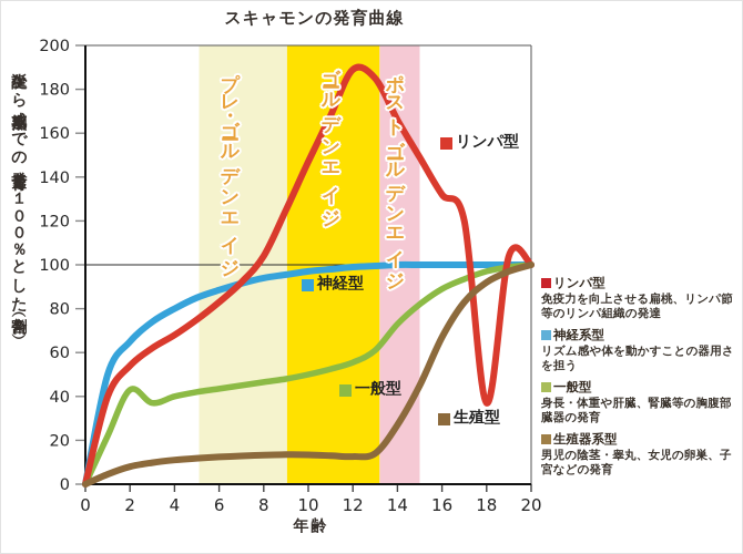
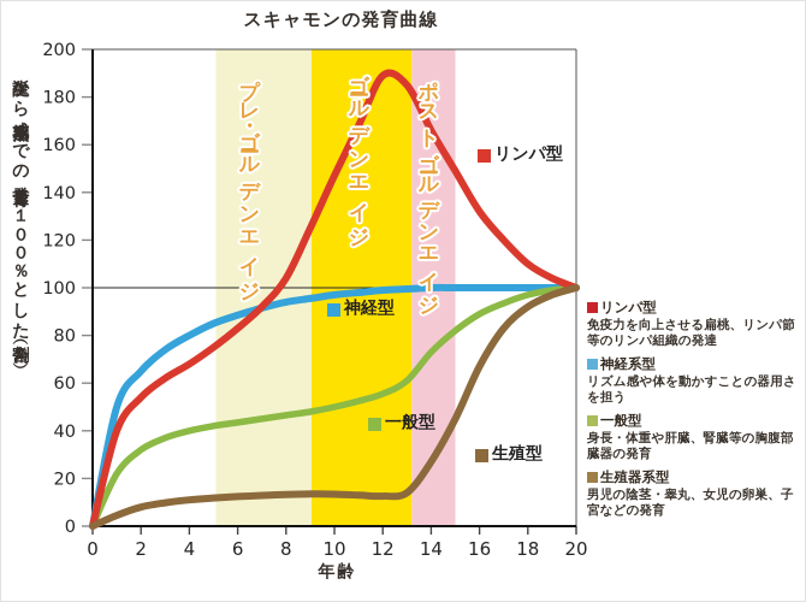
一般型/2: 43 -> 32
リンパ型/18: 37 -> 110
